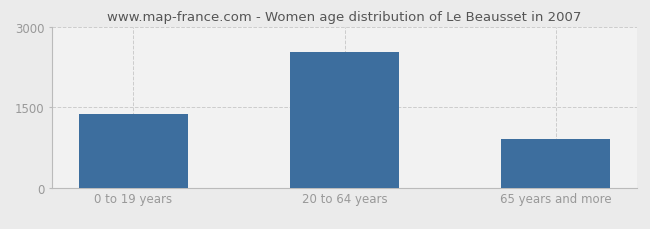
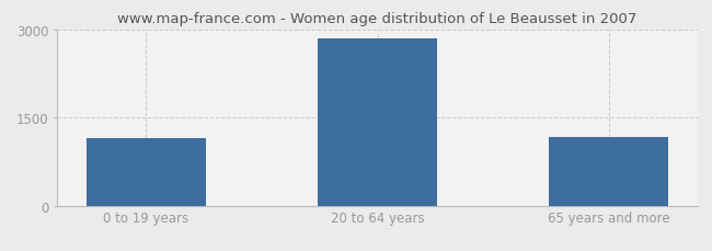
0 to 19 years: 1380 -> 1150
20 to 64 years: 2520 -> 2840
65 years and more: 900 -> 1160
